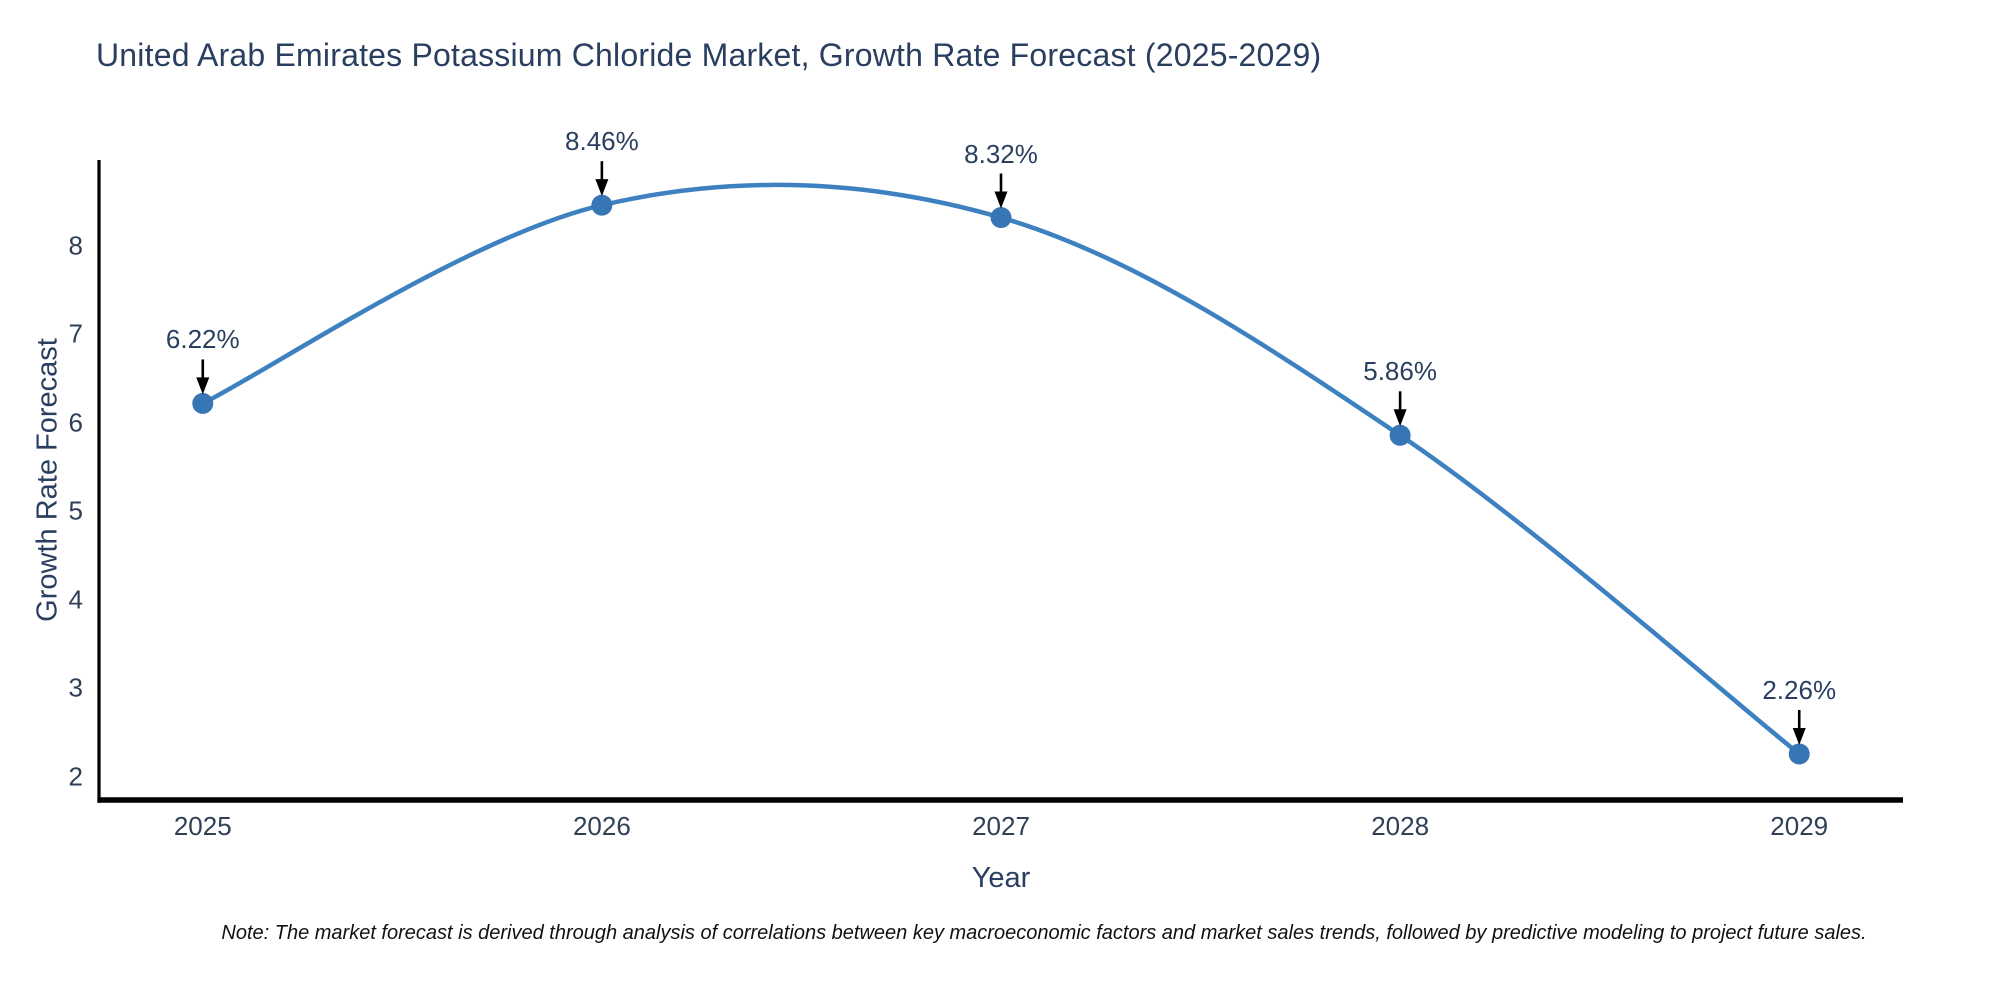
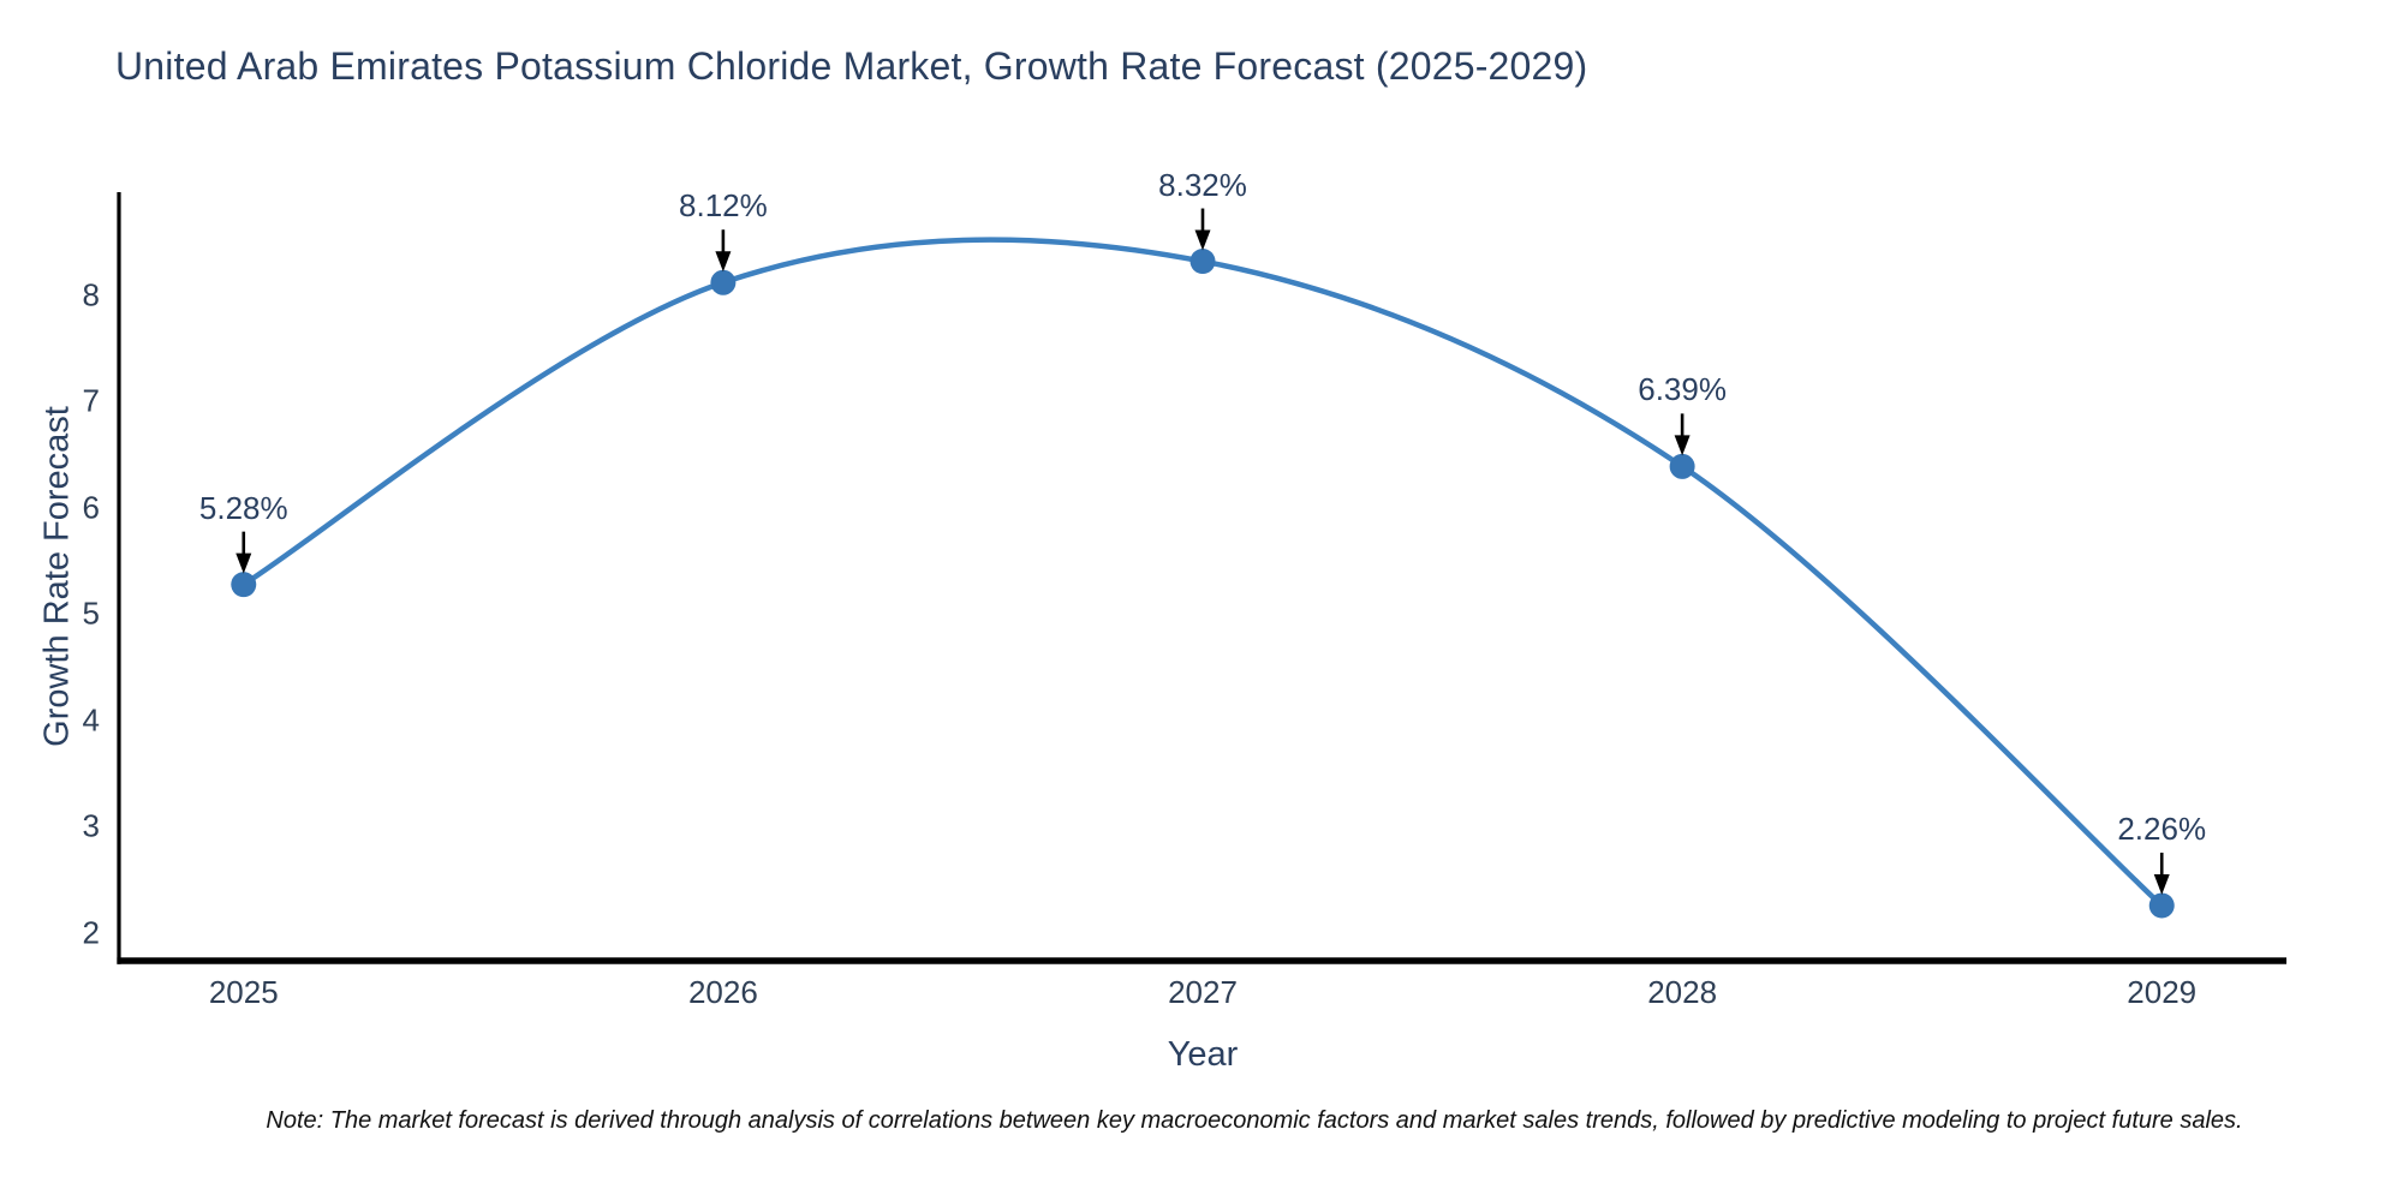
2025: 6.22% -> 5.28%
2026: 8.46% -> 8.12%
2028: 5.86% -> 6.39%
